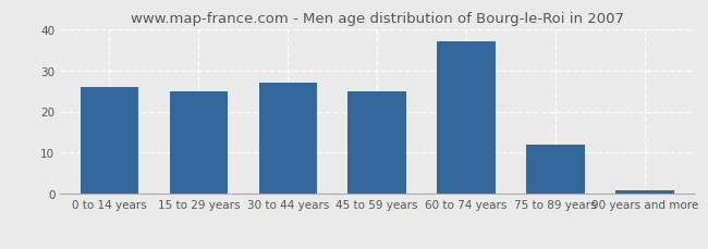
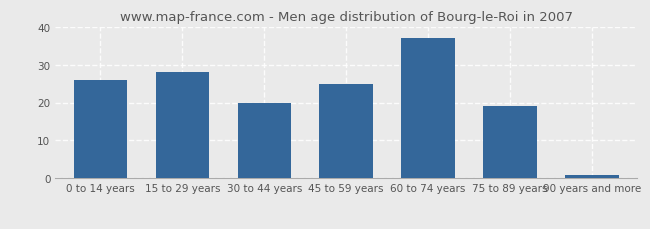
15 to 29 years: 25 -> 28
30 to 44 years: 27 -> 20
75 to 89 years: 12 -> 19
